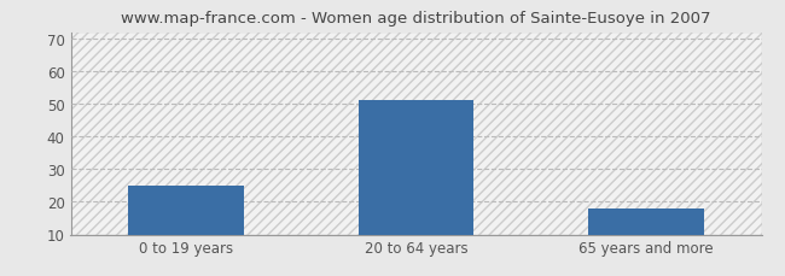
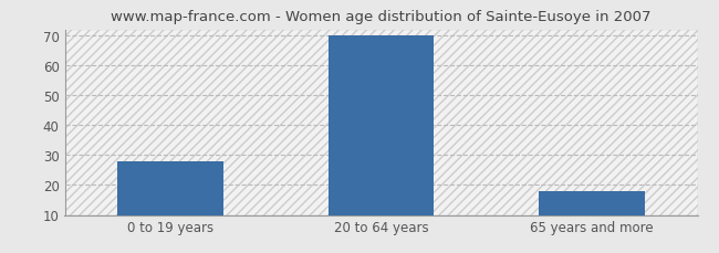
0 to 19 years: 25 -> 28
20 to 64 years: 51 -> 70
